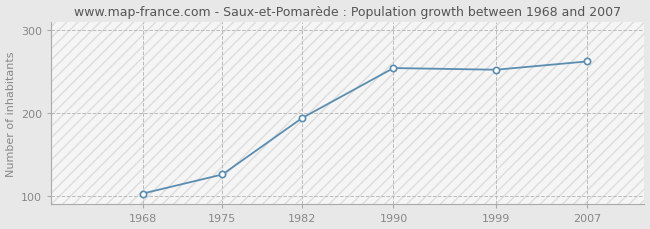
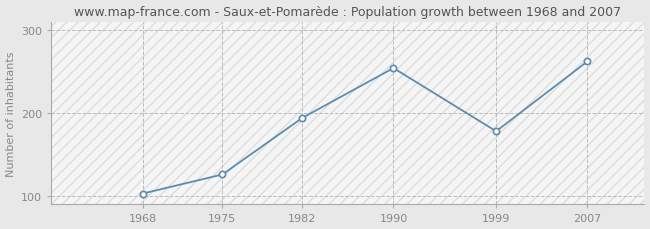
1999: 252 -> 178
